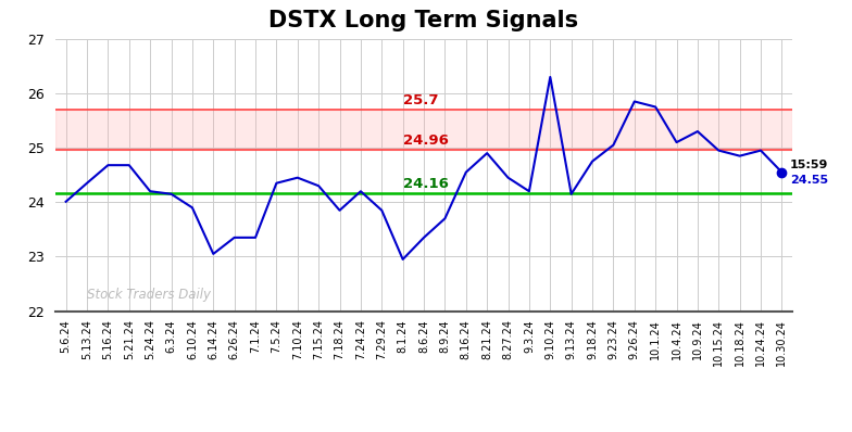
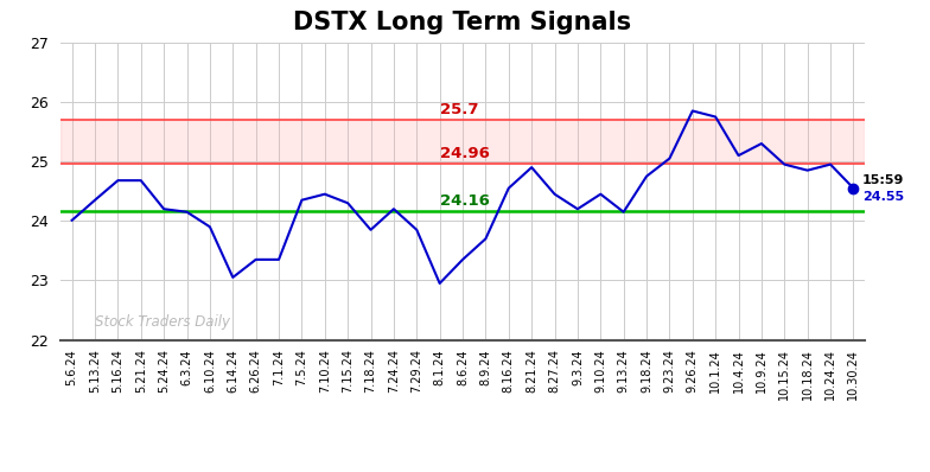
9.10.24: 26.30 -> 24.45
